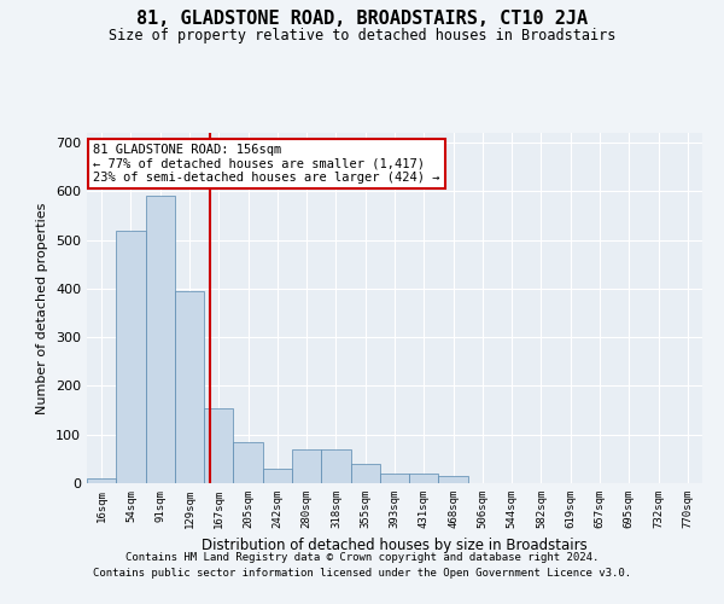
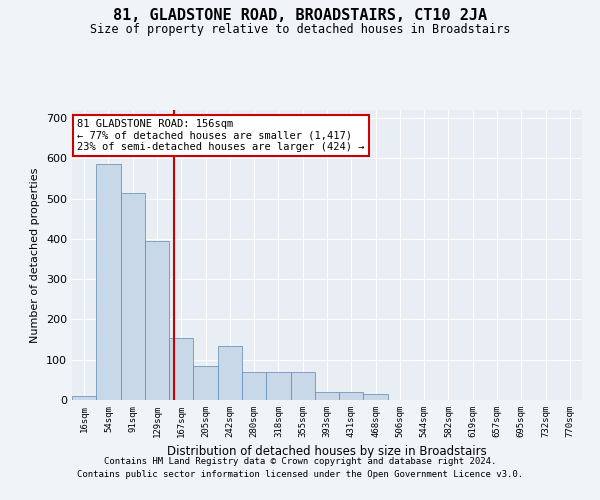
54sqm: 520 -> 585
91sqm: 590 -> 515
242sqm: 30 -> 135
355sqm: 40 -> 70
